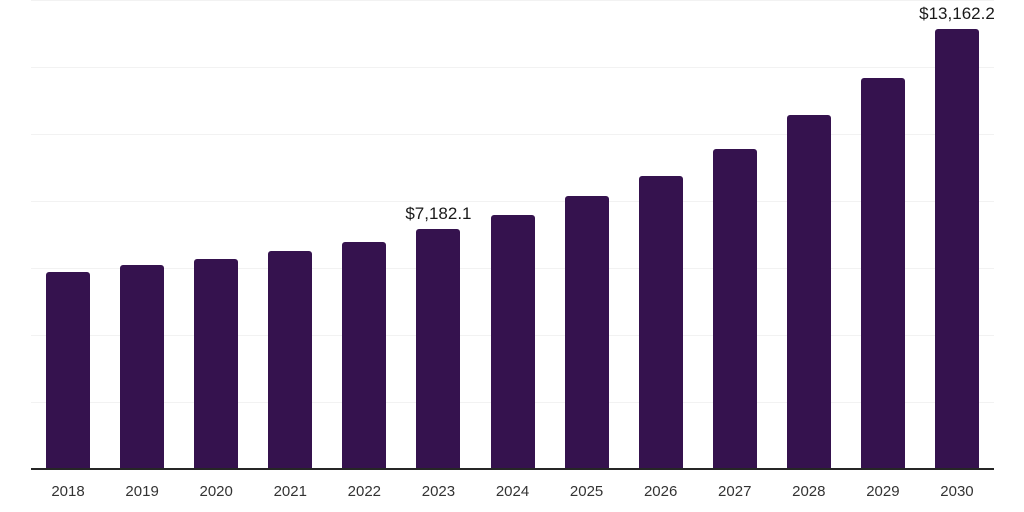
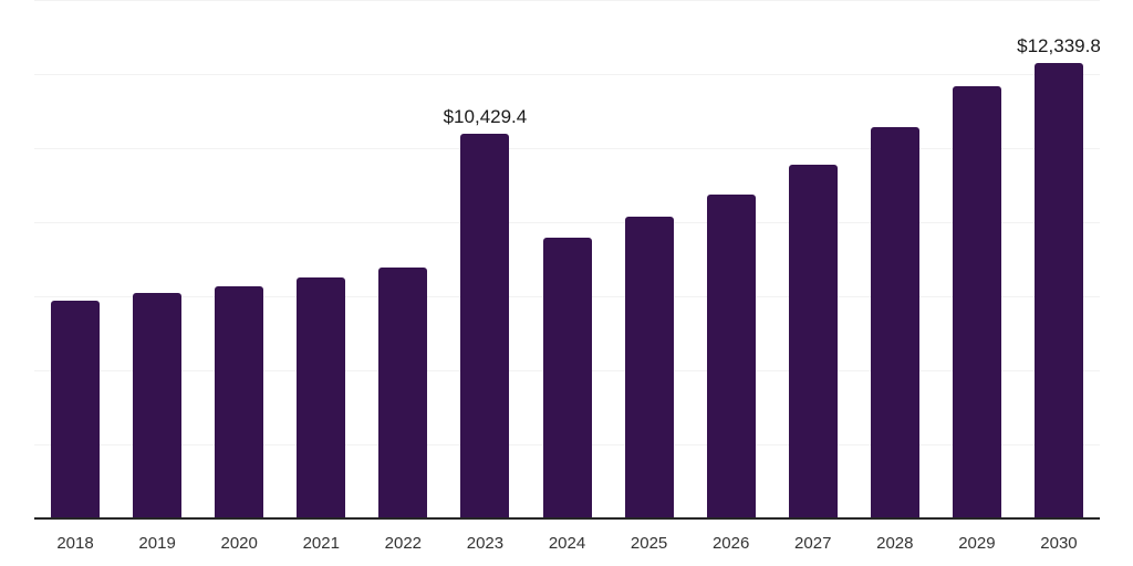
2023: $7,182.1 -> $10,429.4
2030: $13,162.2 -> $12,339.8
